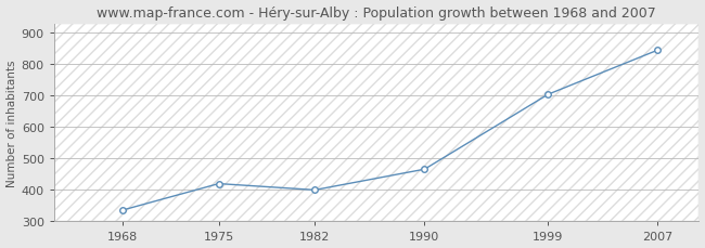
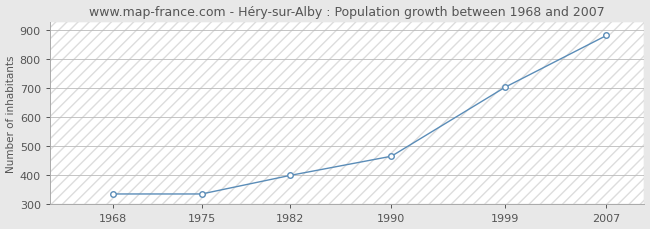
1975: 420 -> 336
2007: 845 -> 882
